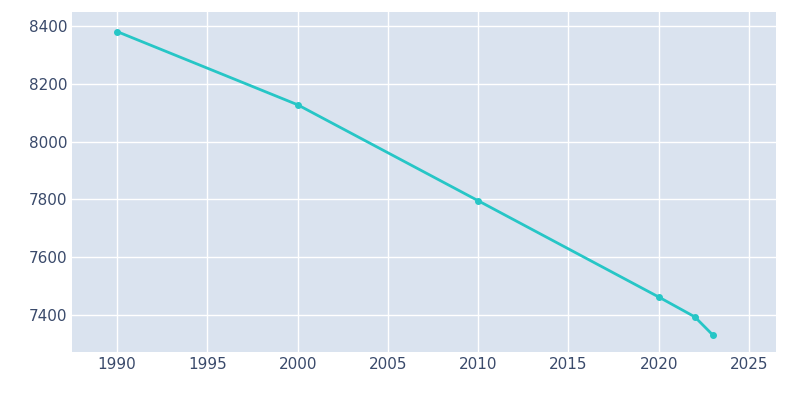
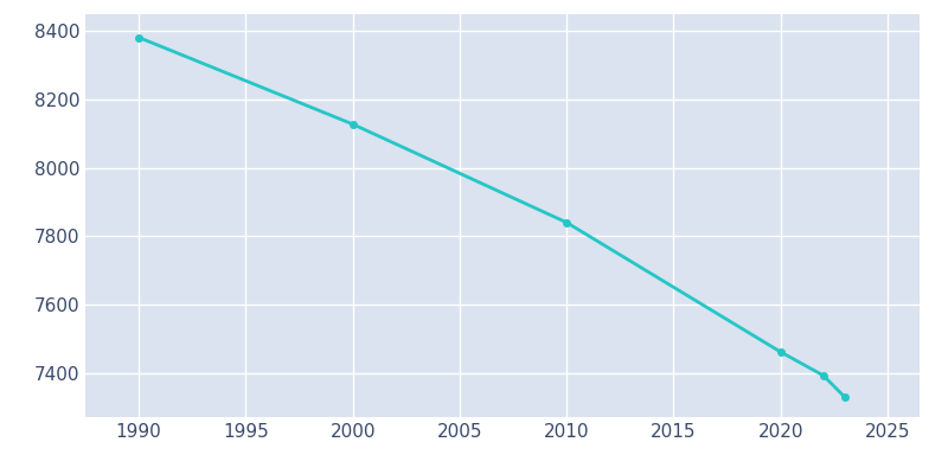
2010: 7795 -> 7840
